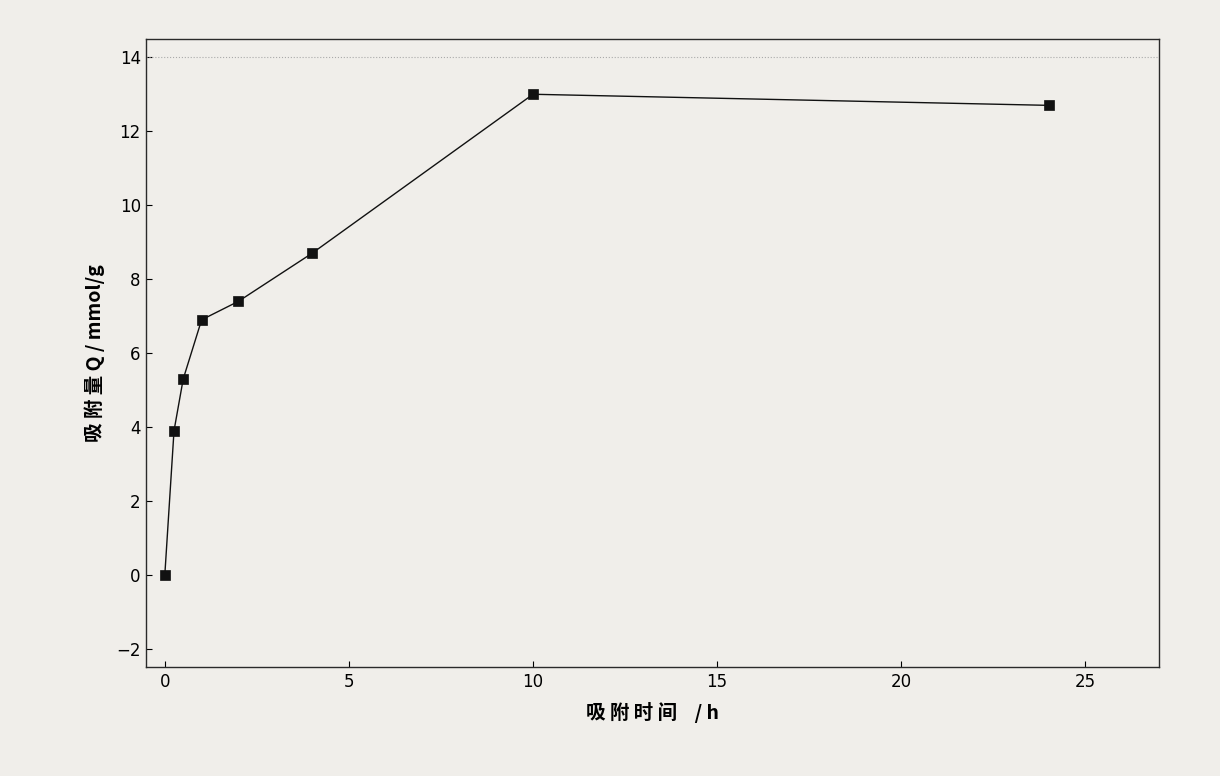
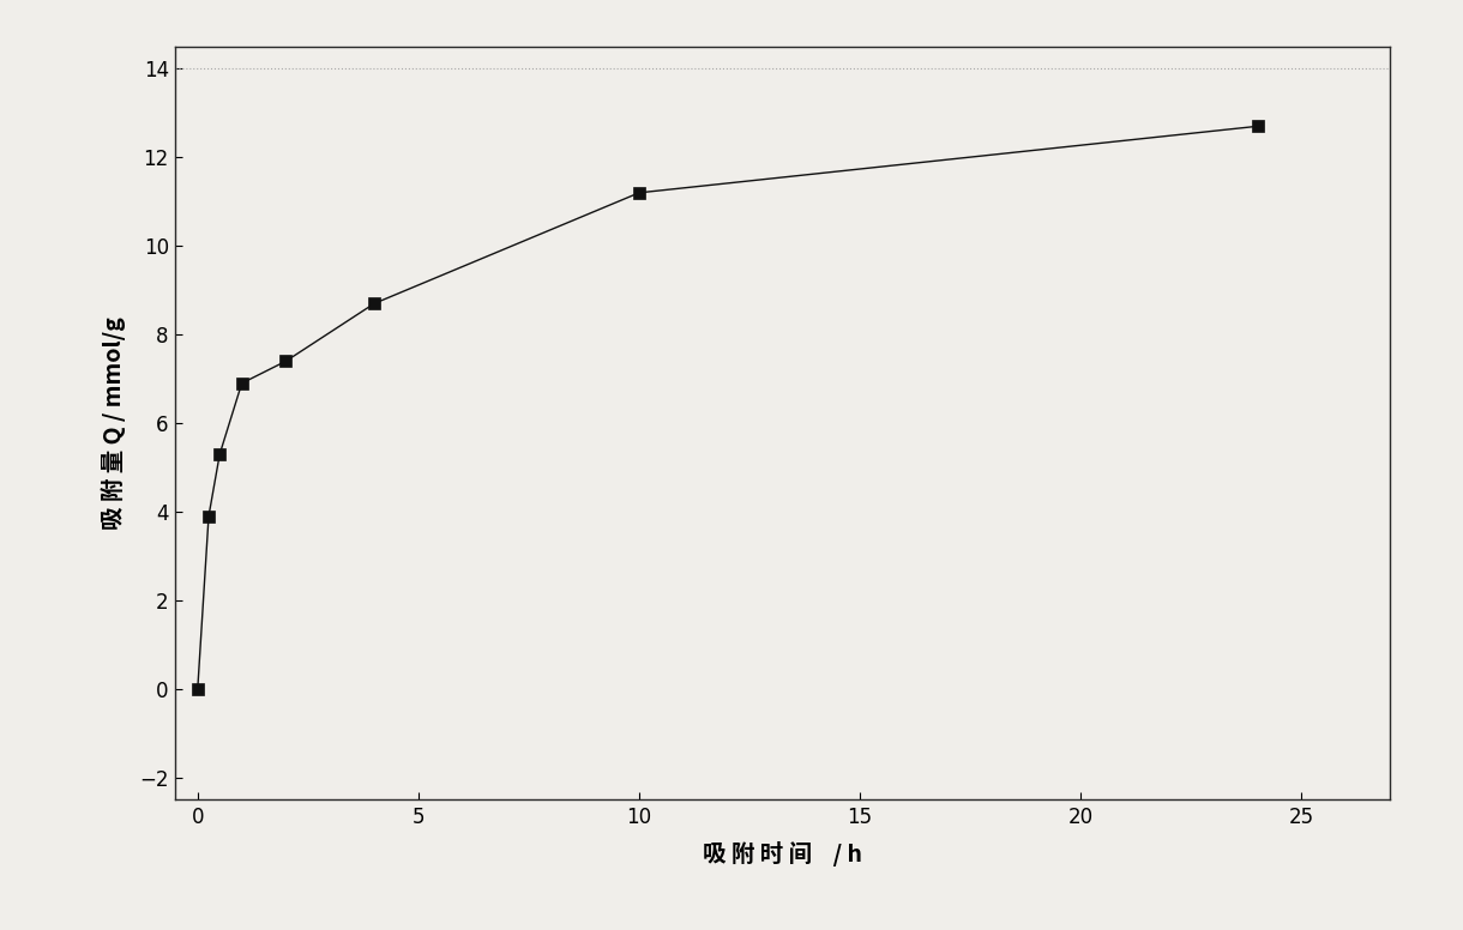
10: 13.0 -> 11.2
